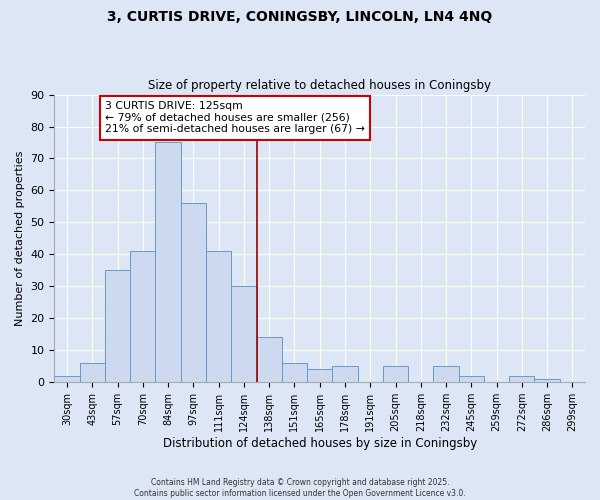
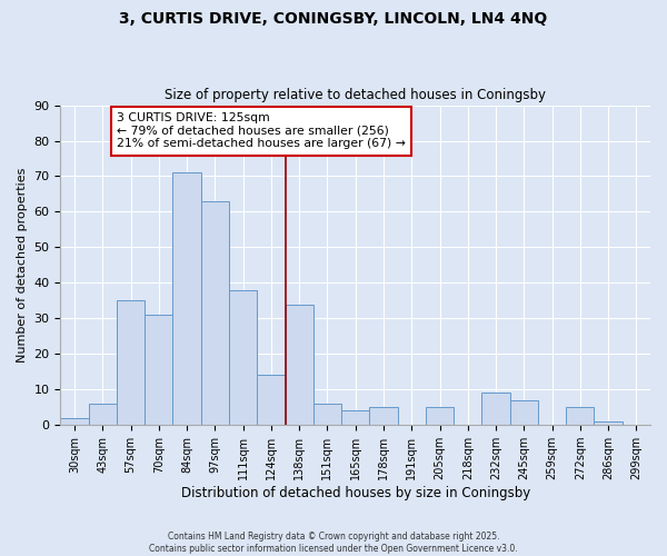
70sqm: 41 -> 31
84sqm: 75 -> 71
97sqm: 56 -> 63
111sqm: 41 -> 38
124sqm: 30 -> 14
138sqm: 14 -> 34
232sqm: 5 -> 9
245sqm: 2 -> 7
272sqm: 2 -> 5
